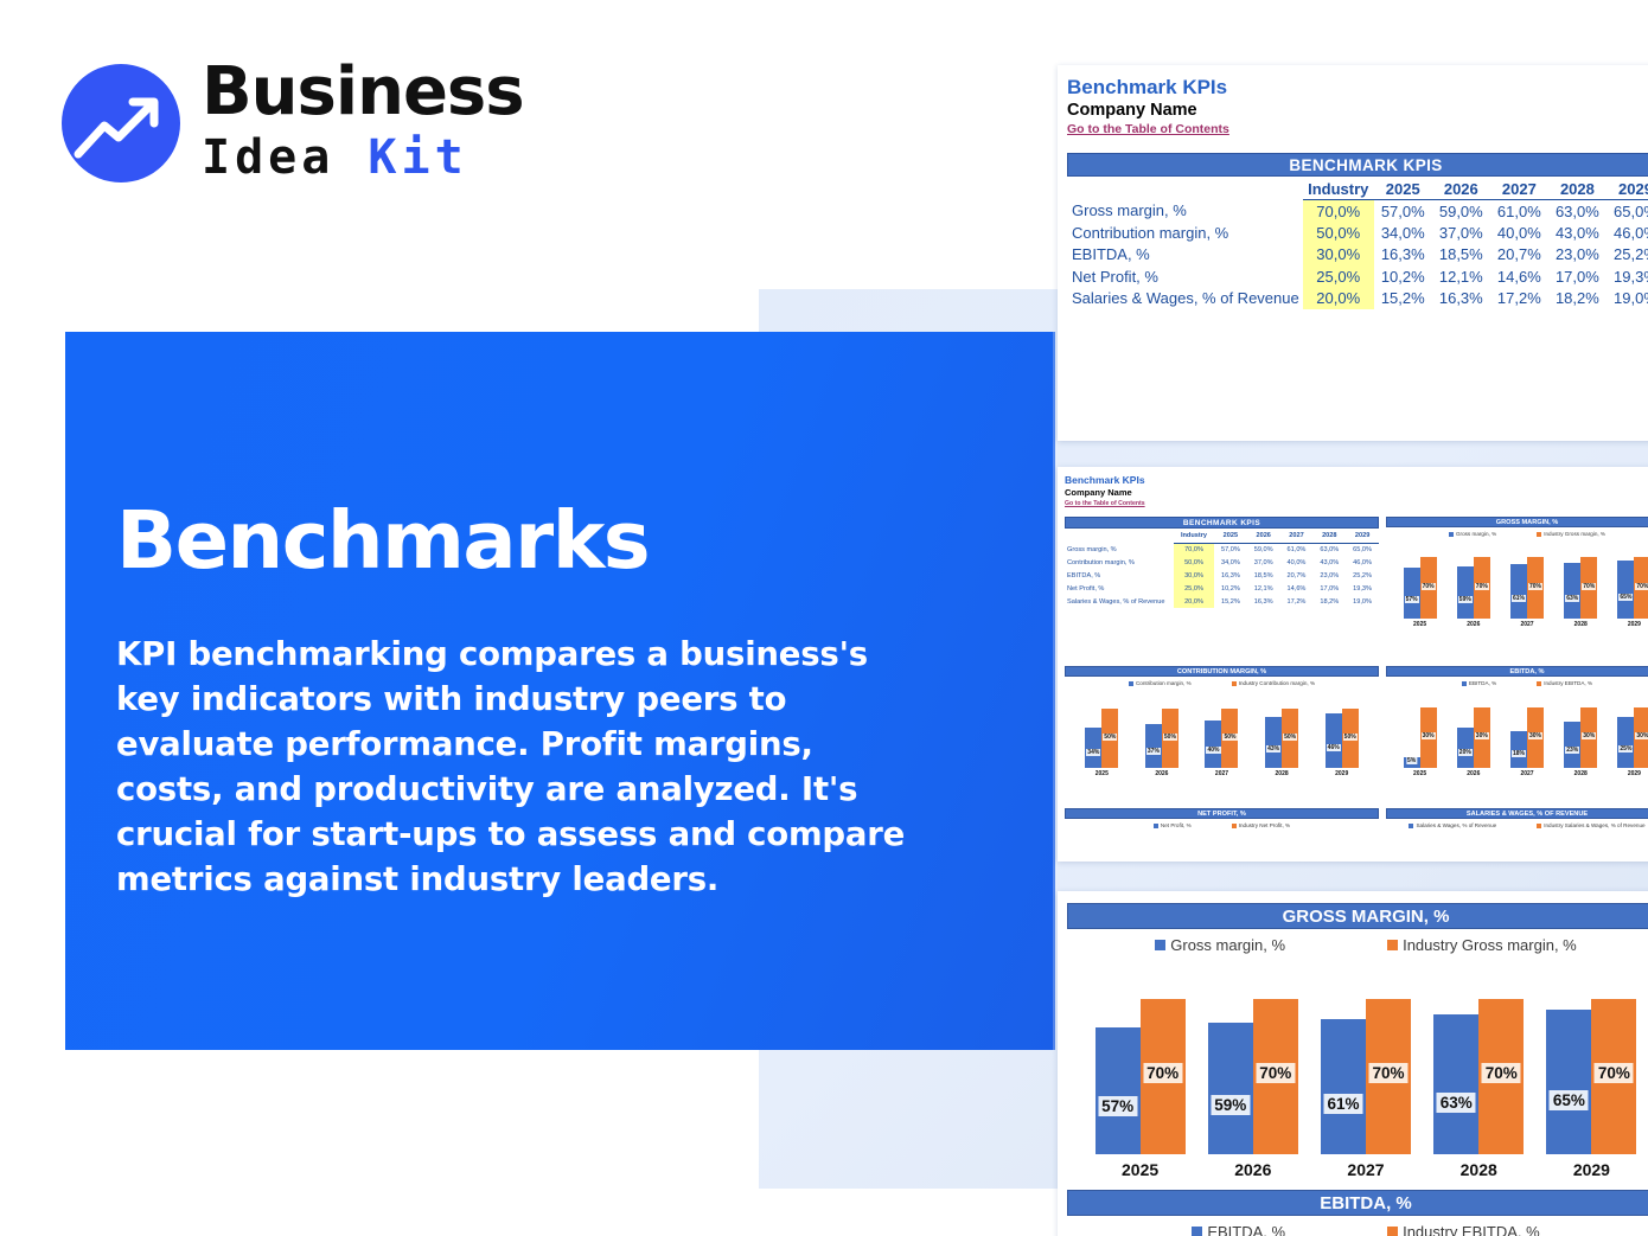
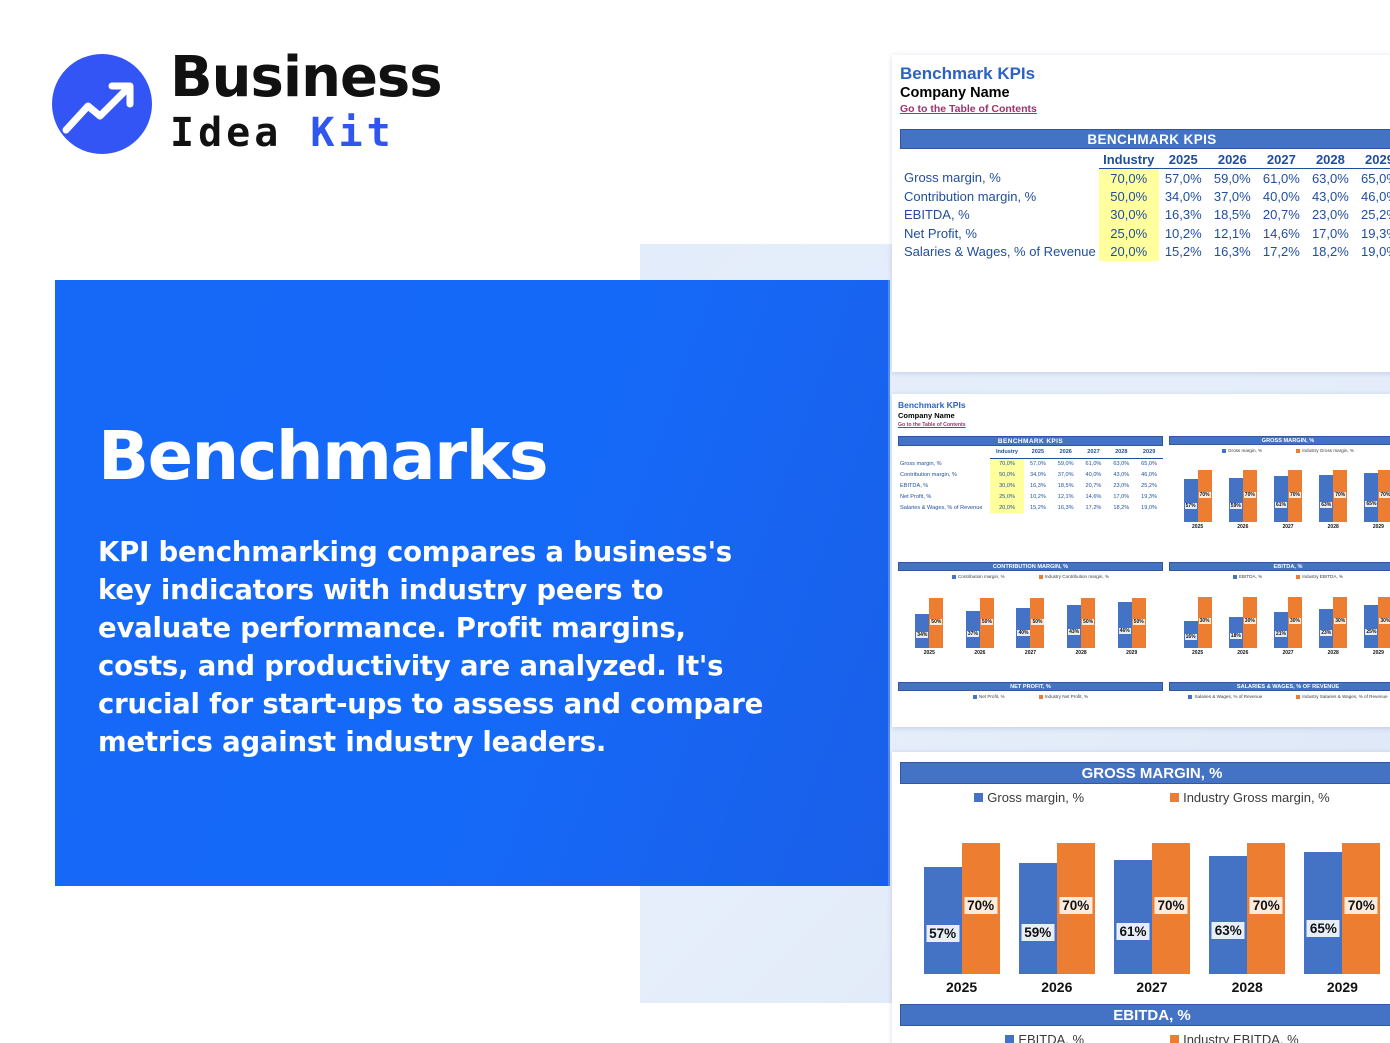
EBITDA, %/EBITDA, %/2025: 5% -> 16%
EBITDA, %/EBITDA, %/2026: 20% -> 18%
EBITDA, %/EBITDA, %/2027: 18% -> 21%
